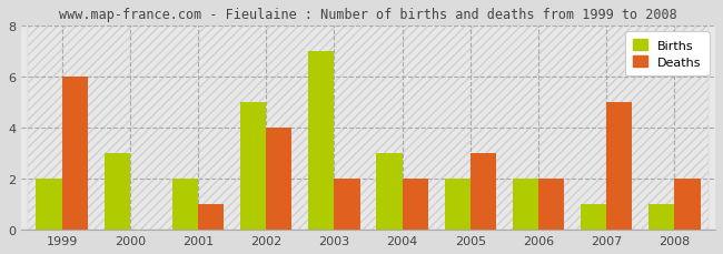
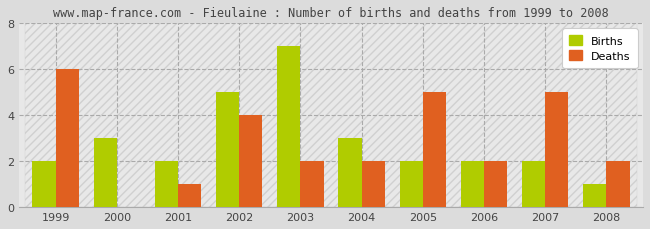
Deaths/2005: 3 -> 5
Births/2007: 1 -> 2
